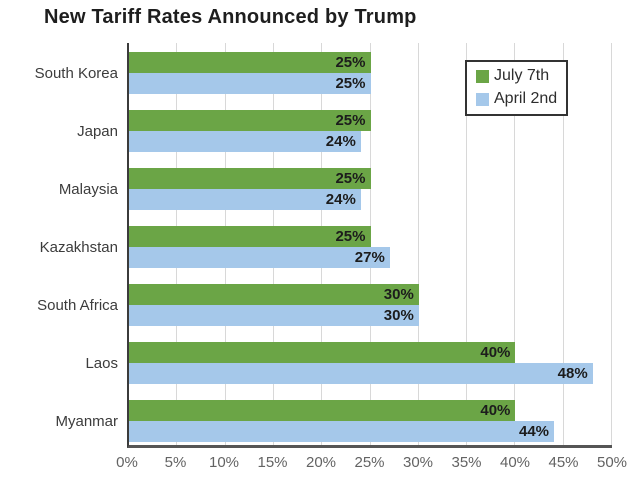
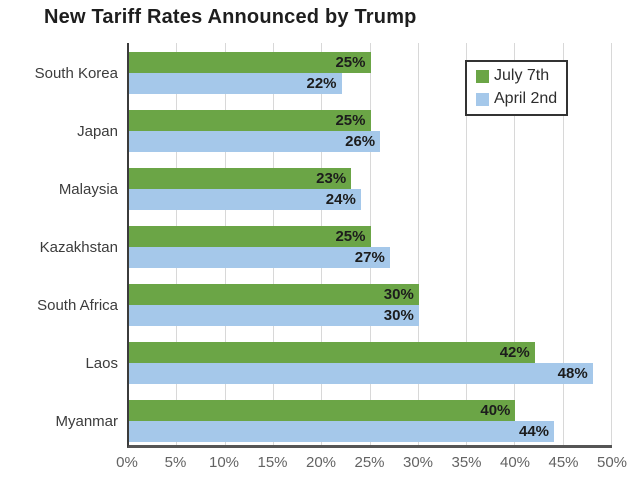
April 2nd/South Korea: 25% -> 22%
April 2nd/Japan: 24% -> 26%
July 7th/Malaysia: 25% -> 23%
July 7th/Laos: 40% -> 42%
